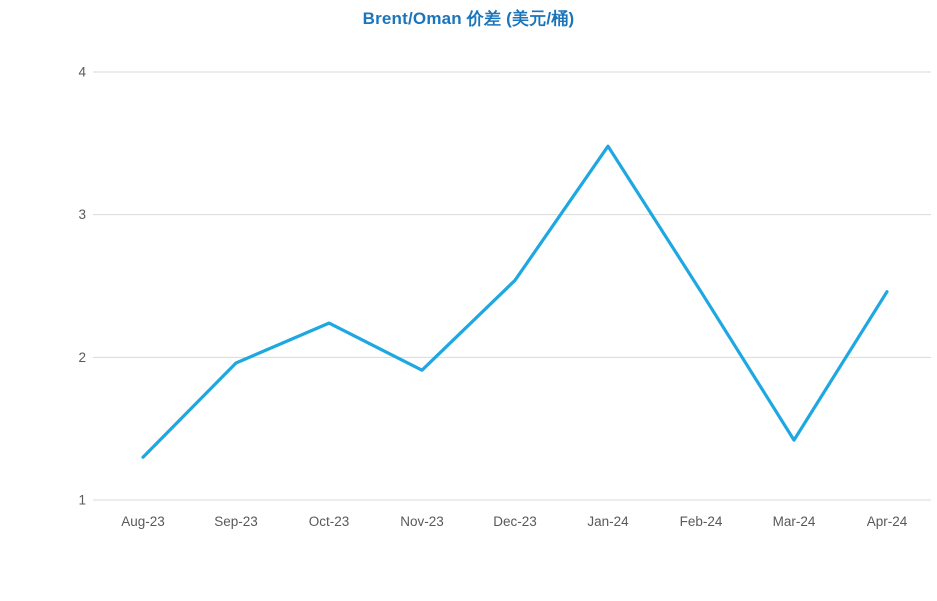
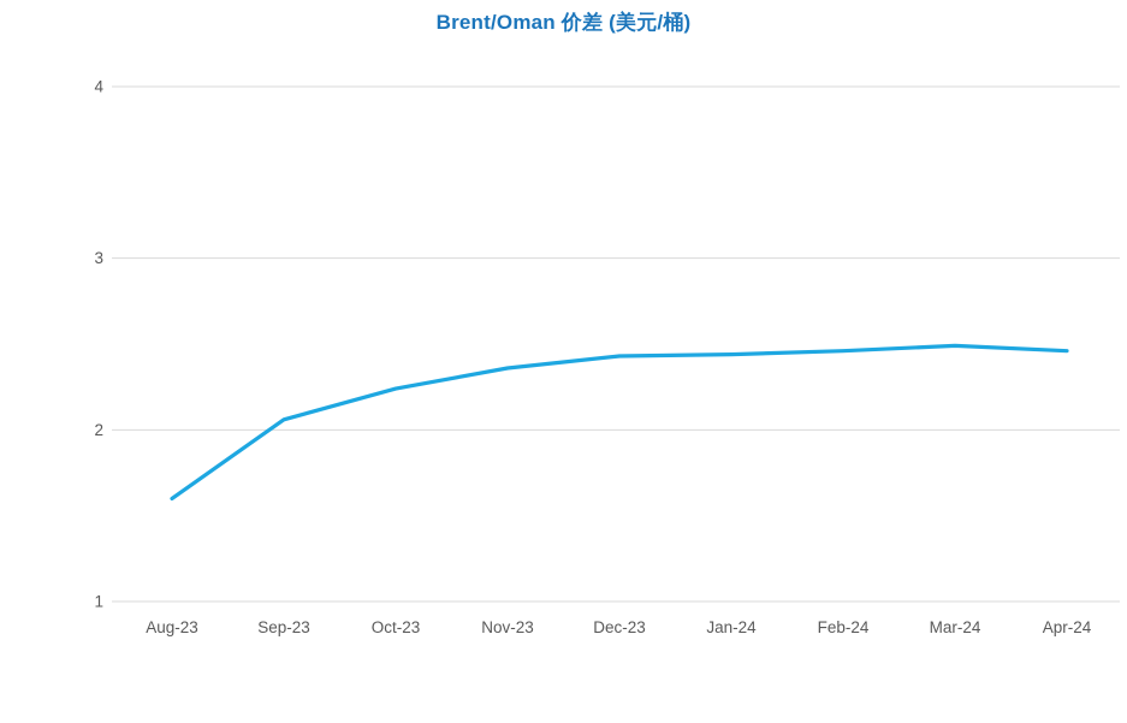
Aug-23: 1.30 -> 1.60
Sep-23: 1.96 -> 2.06
Nov-23: 1.91 -> 2.36
Dec-23: 2.54 -> 2.43
Jan-24: 3.48 -> 2.44
Mar-24: 1.42 -> 2.49
